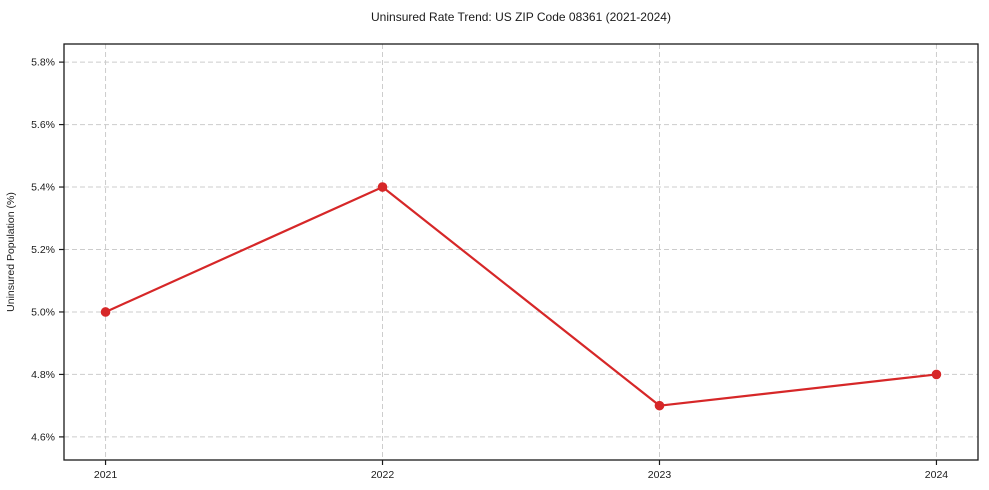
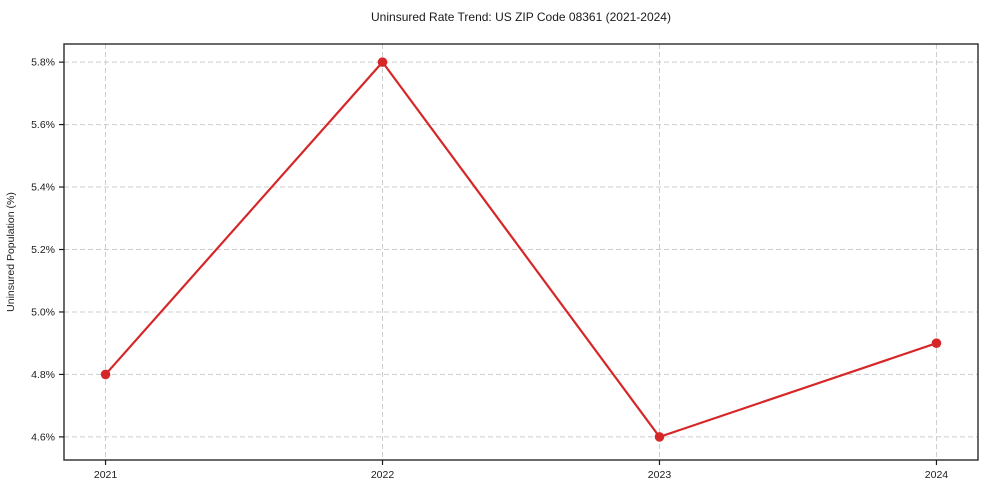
2021: 5.0% -> 4.8%
2022: 5.4% -> 5.8%
2023: 4.7% -> 4.6%
2024: 4.8% -> 4.9%
